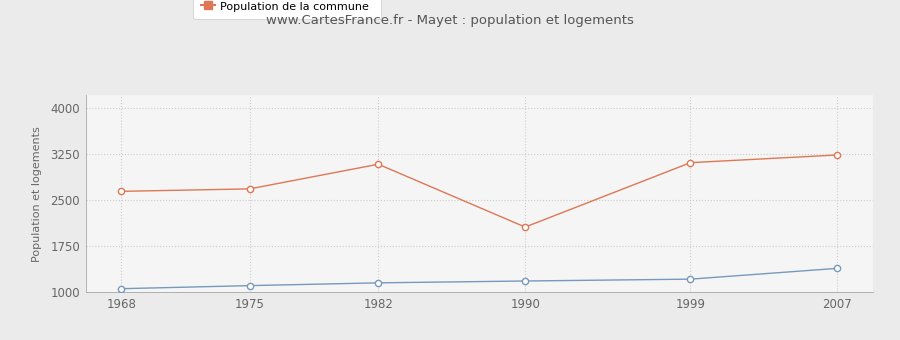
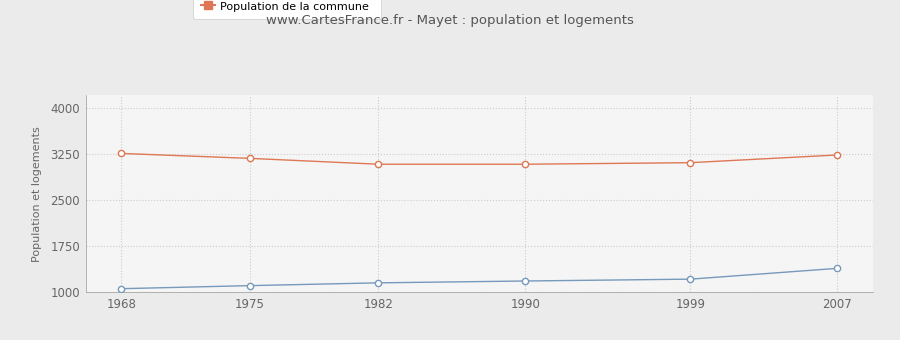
Population de la commune/1968: 2640 -> 3260
Population de la commune/1975: 2680 -> 3180
Population de la commune/1990: 2060 -> 3080
